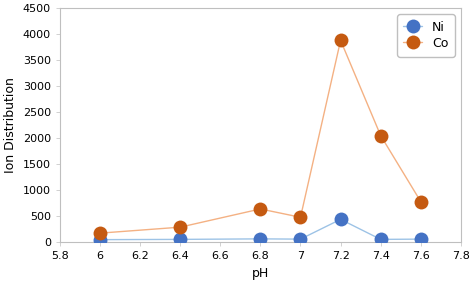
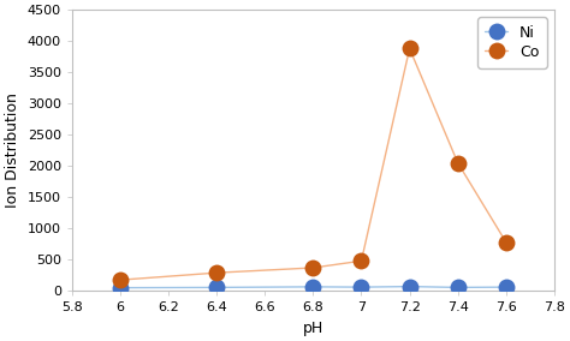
Co/6.8: 640 -> 370
Ni/7.2: 440 -> 70
